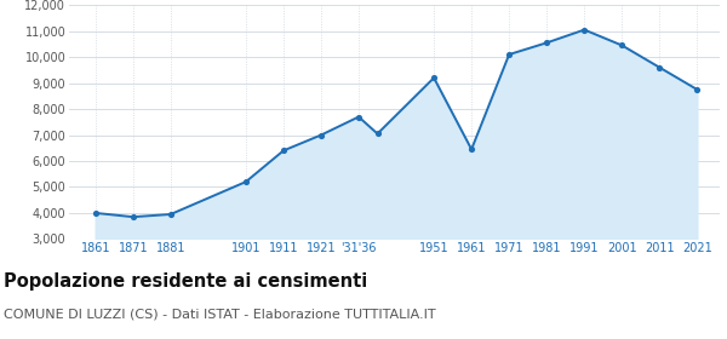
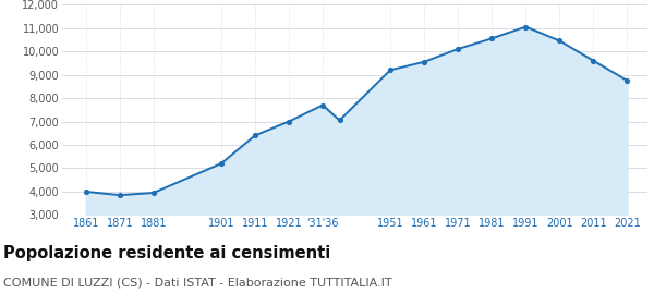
1961: 6,450 -> 9,550
